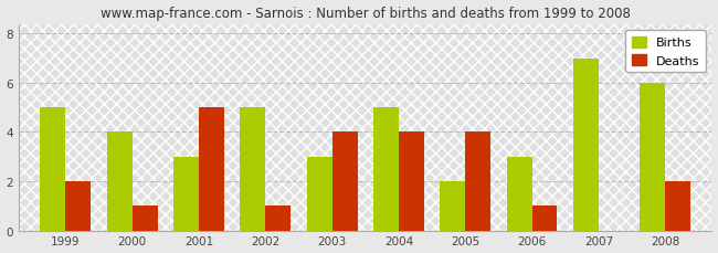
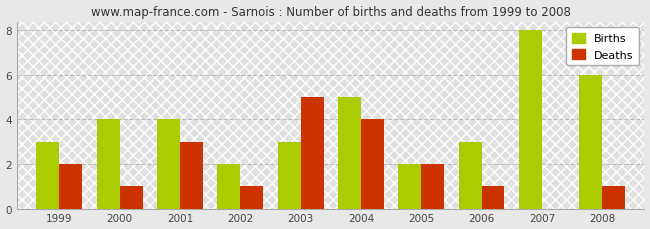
Births/1999: 5 -> 3
Births/2001: 3 -> 4
Deaths/2001: 5 -> 3
Births/2002: 5 -> 2
Deaths/2003: 4 -> 5
Deaths/2005: 4 -> 2
Births/2007: 7 -> 8
Deaths/2008: 2 -> 1
